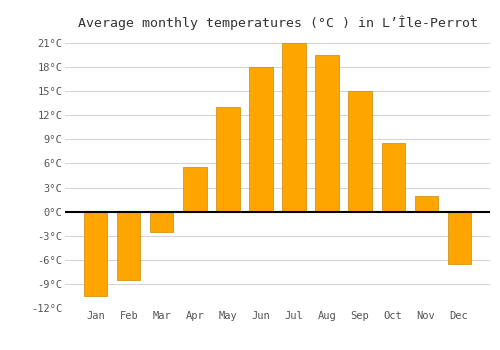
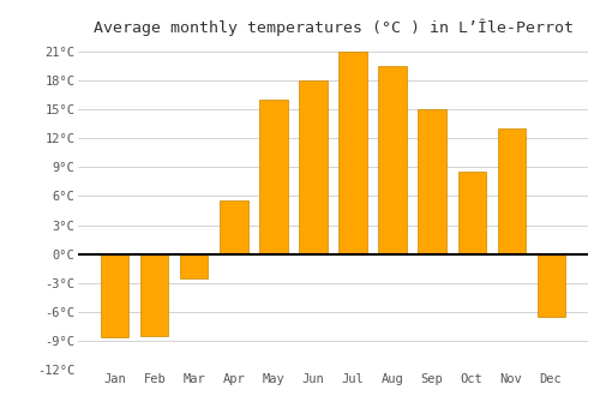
Jan: -10.5°C -> -8.6°C
May: 13.0°C -> 16.0°C
Nov: 2.0°C -> 13.0°C
